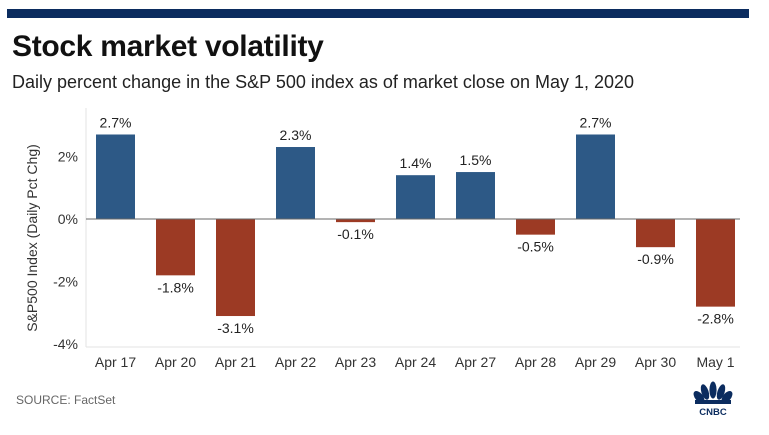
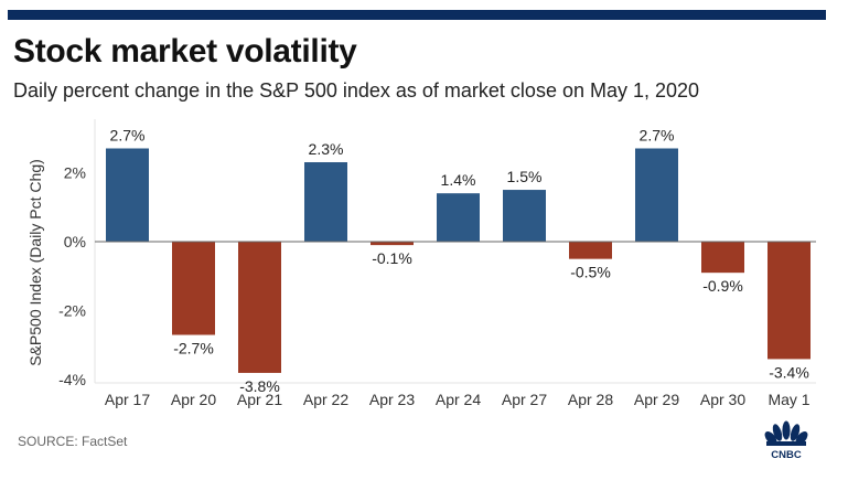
Apr 20: -1.8% -> -2.7%
Apr 21: -3.1% -> -3.8%
May 1: -2.8% -> -3.4%
